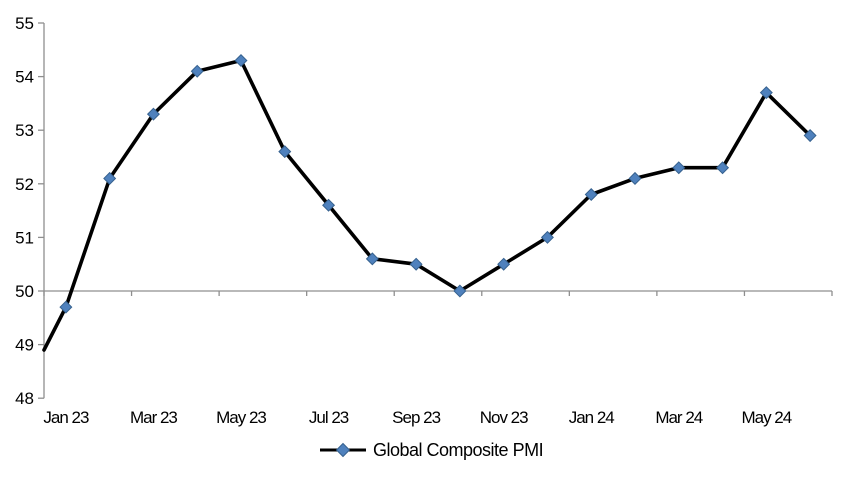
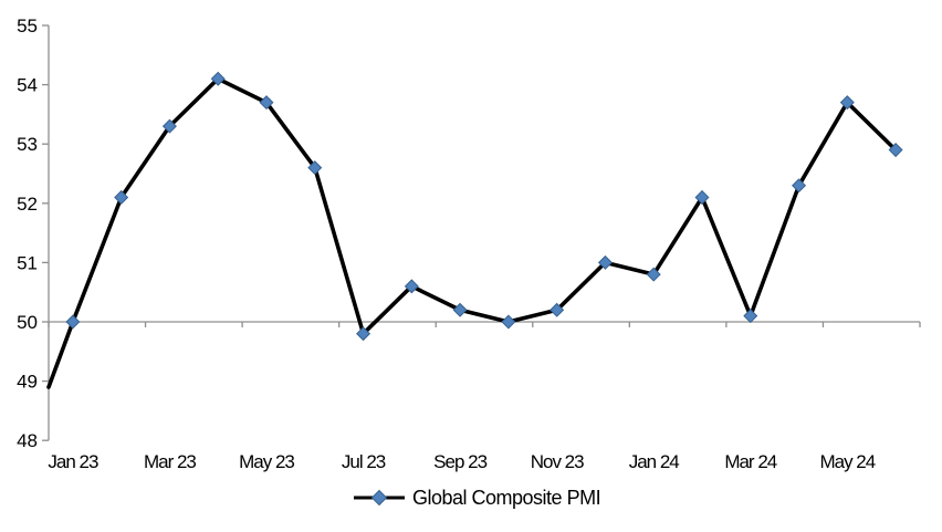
Jan 23: 49.7 -> 50.0
May 23: 54.3 -> 53.7
Jul 23: 51.6 -> 49.8
Sep 23: 50.5 -> 50.2
Nov 23: 50.5 -> 50.2
Jan 24: 51.8 -> 50.8
Mar 24: 52.3 -> 50.1
